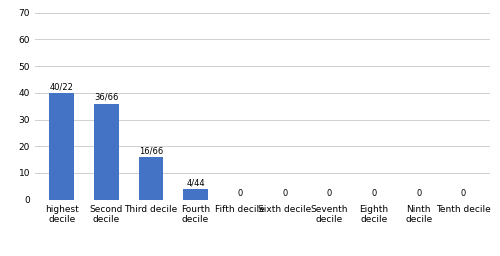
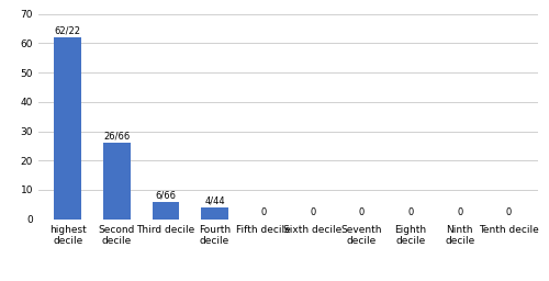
highest decile: 40 -> 62
Second decile: 36 -> 26
Third decile: 16 -> 6
